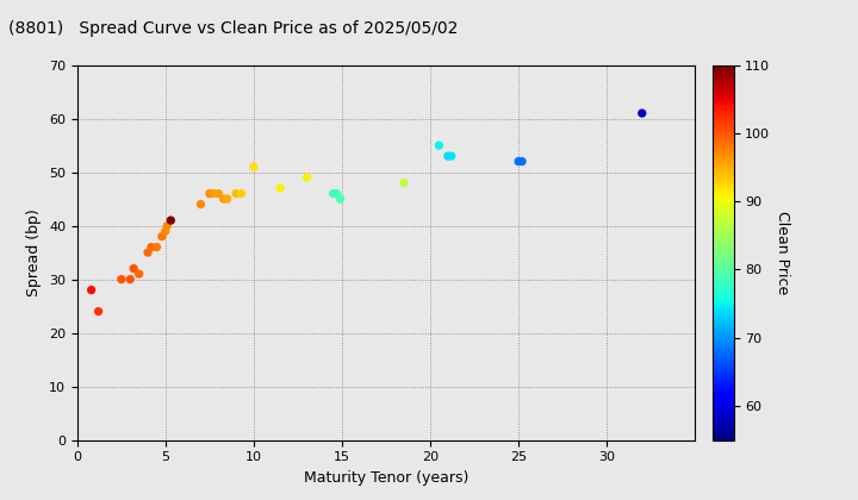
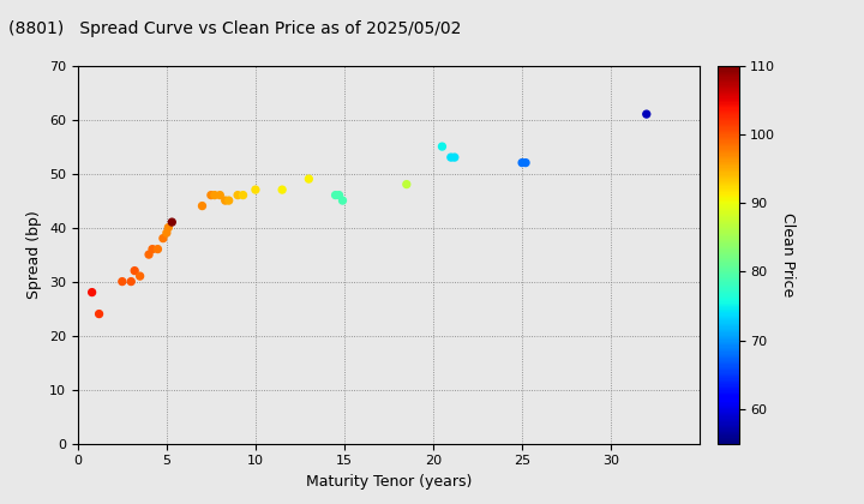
10: 51 -> 47
